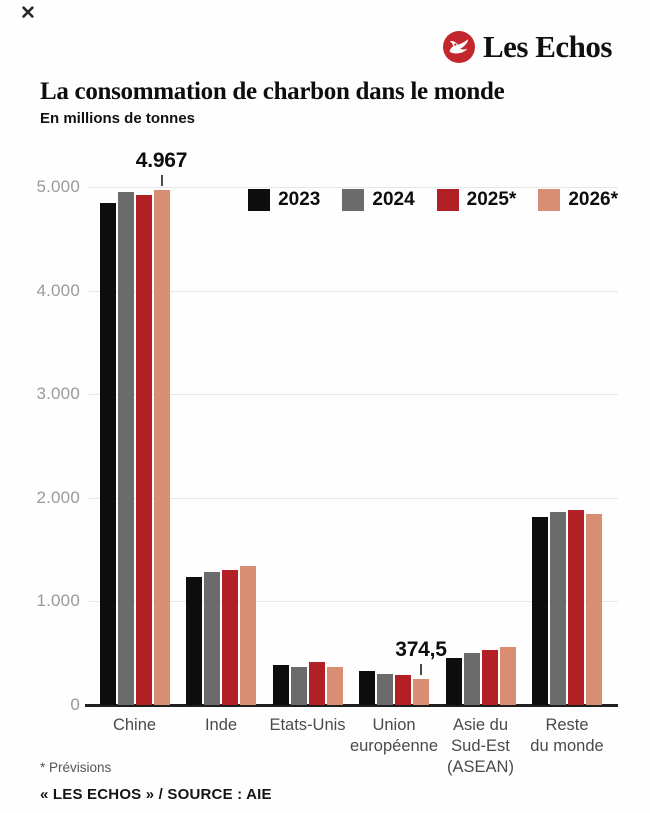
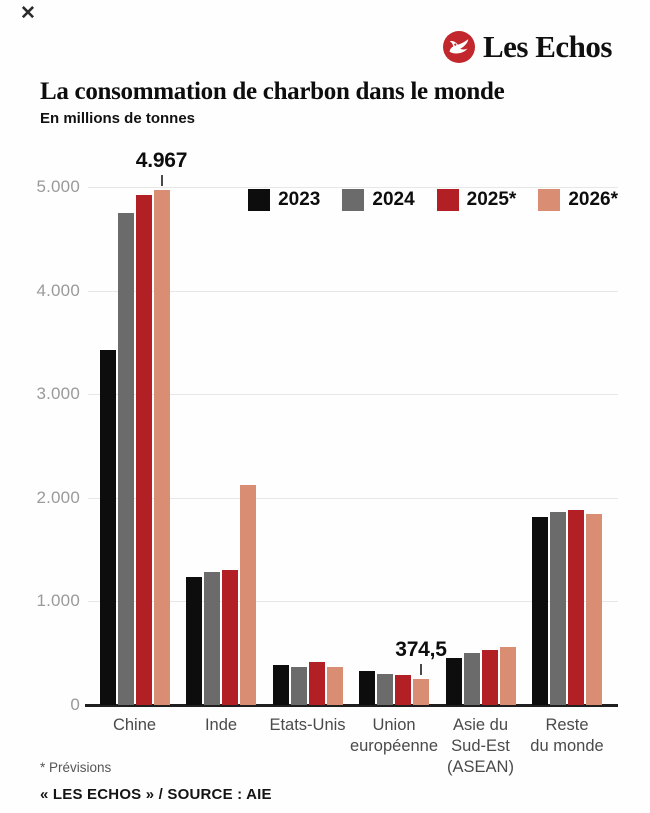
2023/Chine: 4850 -> 3430
2024/Chine: 4950 -> 4750
2026*/Inde: 1340 -> 2120
